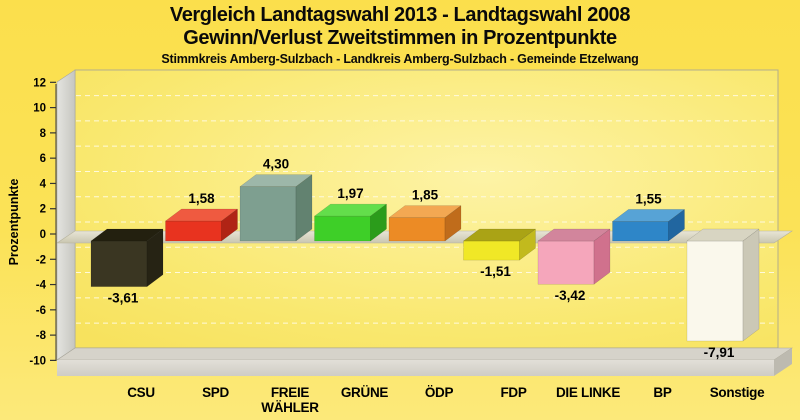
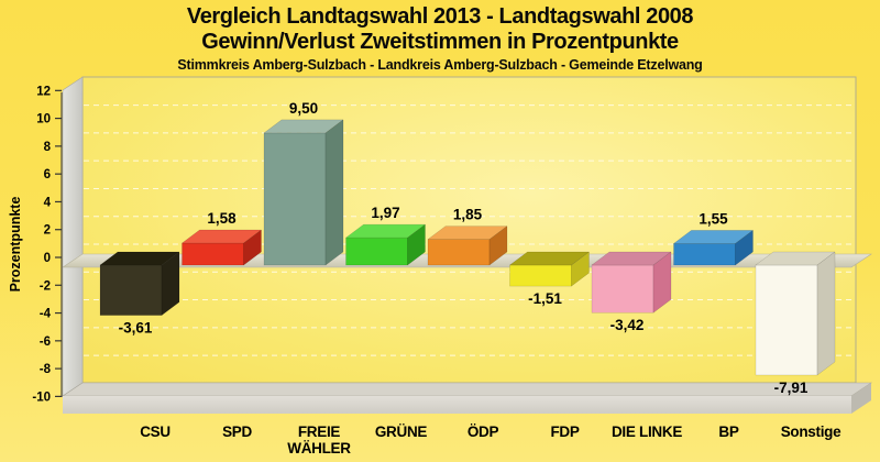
FREIE WÄHLER: 4,30 -> 9,50
